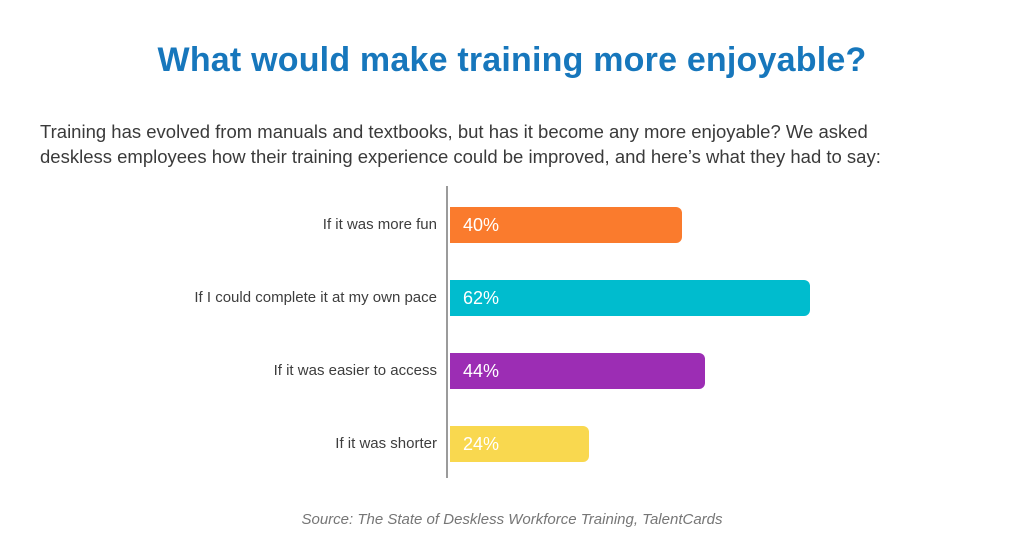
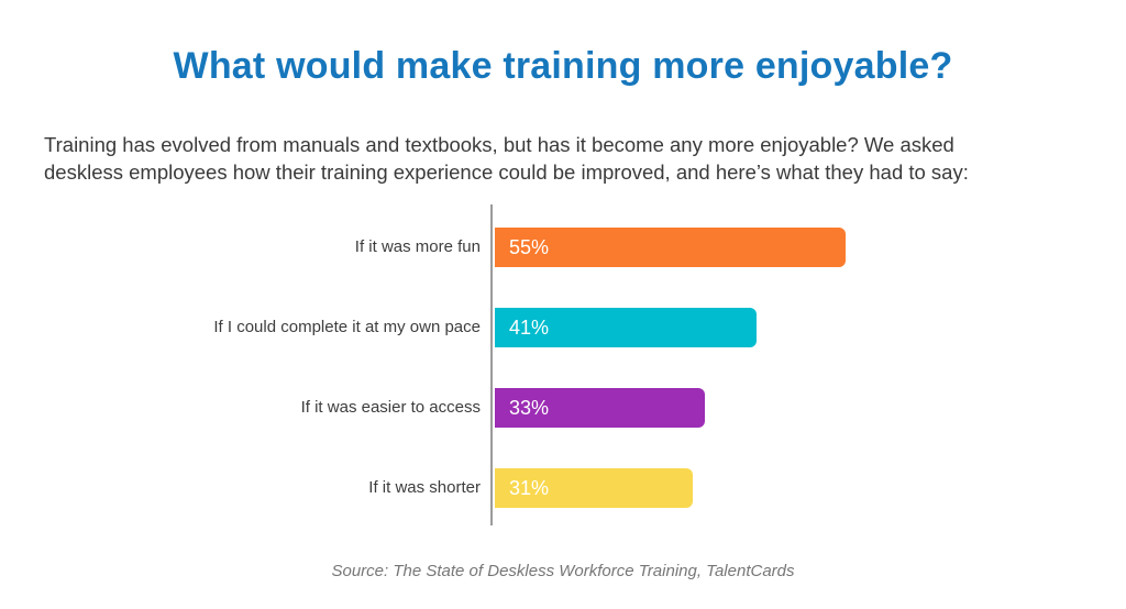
If it was more fun: 40% -> 55%
If I could complete it at my own pace: 62% -> 41%
If it was easier to access: 44% -> 33%
If it was shorter: 24% -> 31%
